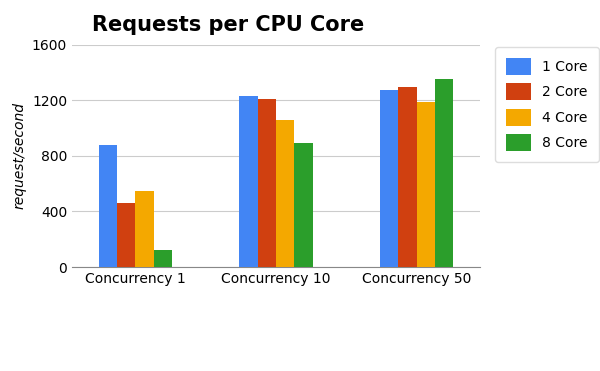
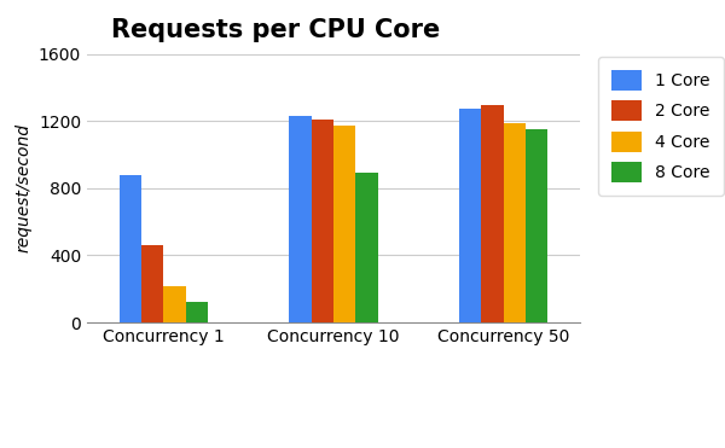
4 Core/Concurrency 1: 550 -> 220
4 Core/Concurrency 10: 1060 -> 1170
8 Core/Concurrency 50: 1350 -> 1150
